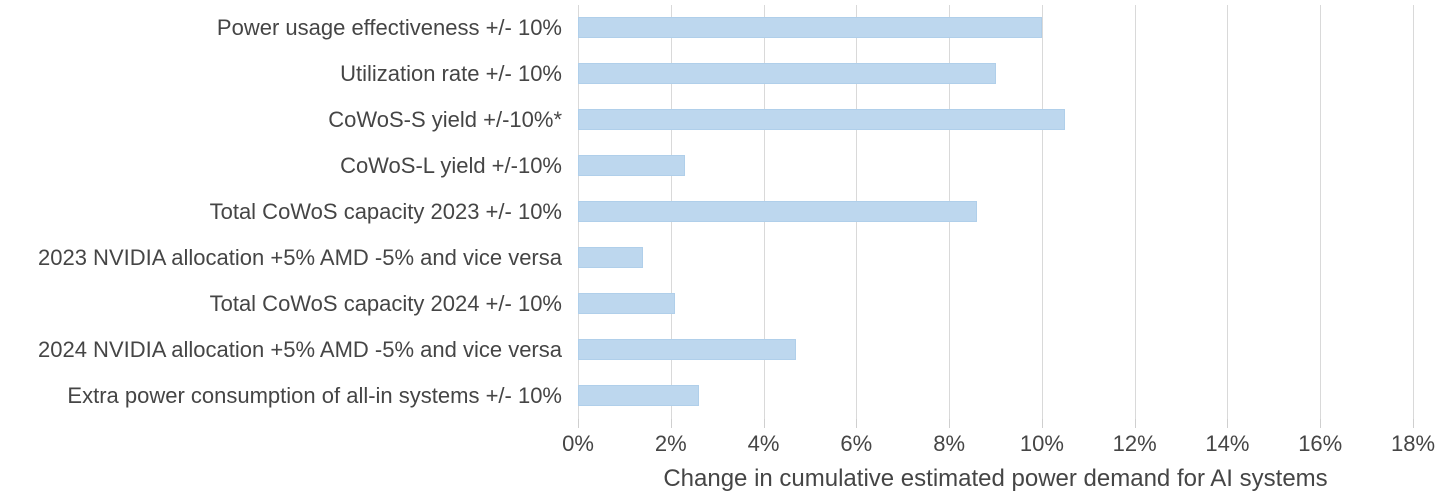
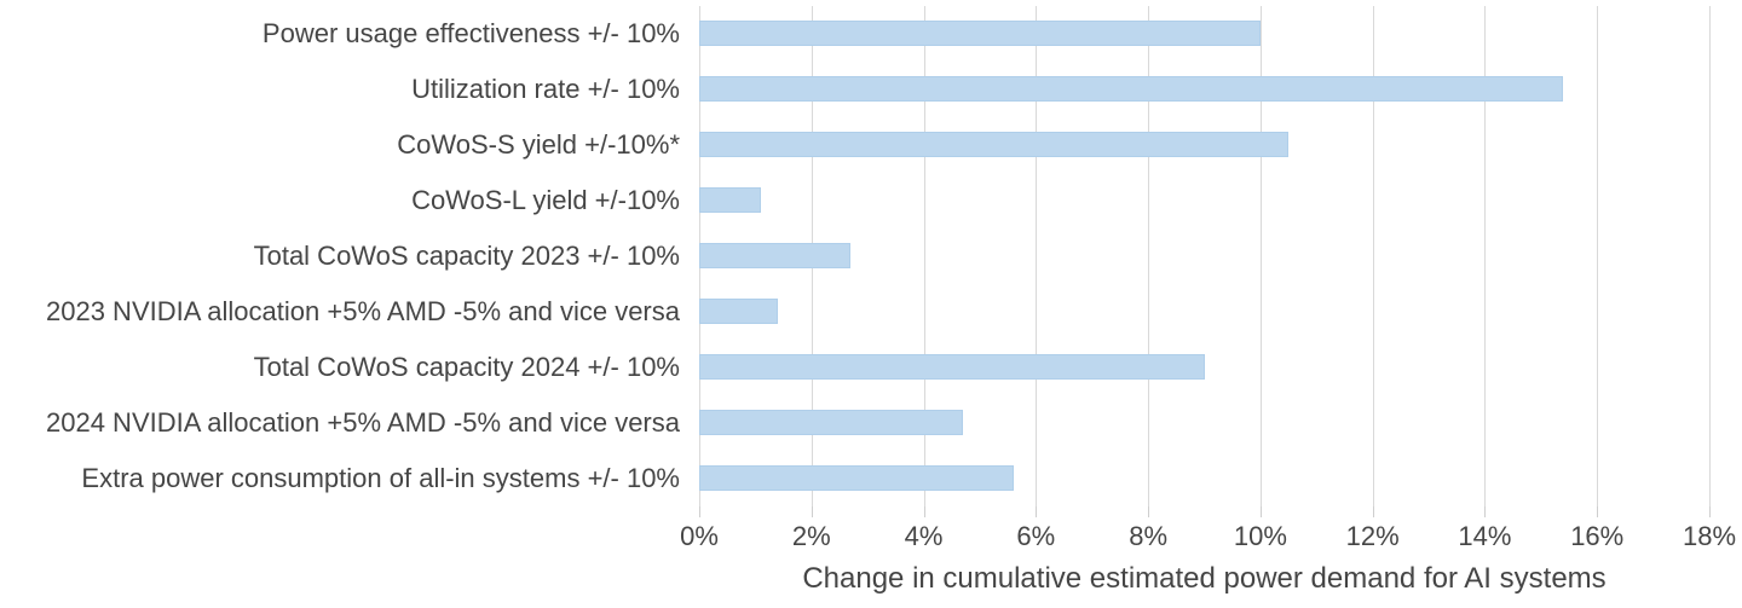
Utilization rate +/- 10%: 9.0% -> 15.4%
CoWoS-L yield +/-10%: 2.3% -> 1.1%
Total CoWoS capacity 2023 +/- 10%: 8.6% -> 2.7%
Total CoWoS capacity 2024 +/- 10%: 2.1% -> 9.0%
Extra power consumption of all-in systems +/- 10%: 2.6% -> 5.6%
